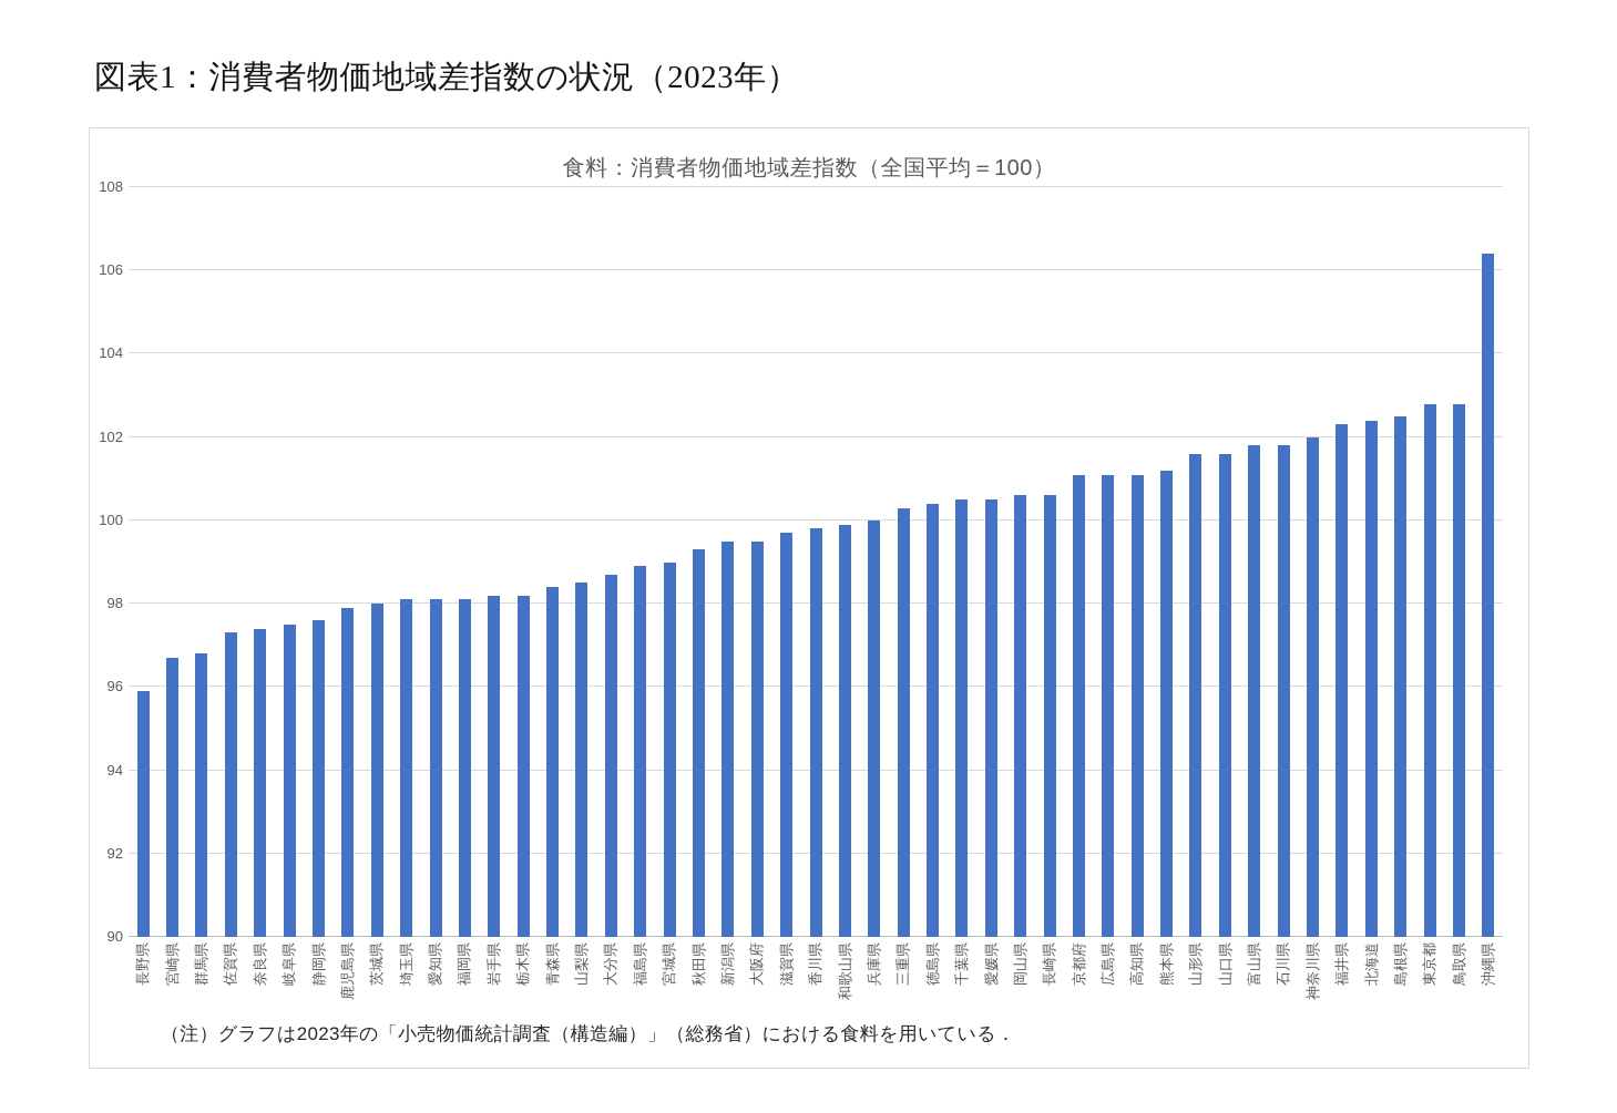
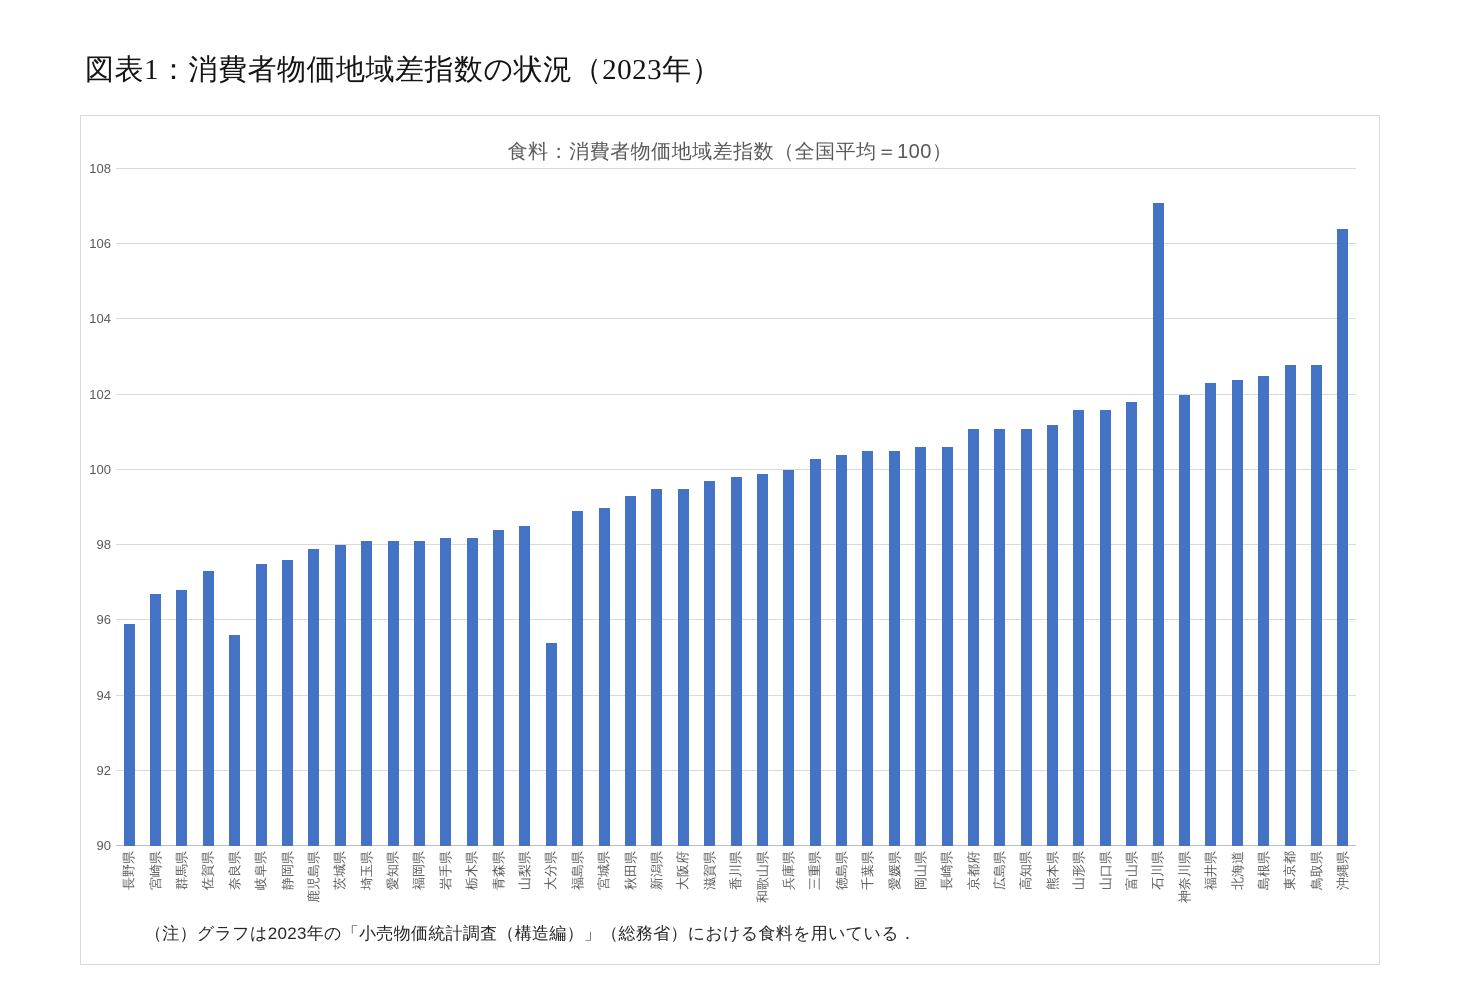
奈良県: 97.4 -> 95.6
大分県: 98.7 -> 95.4
石川県: 101.8 -> 107.1
